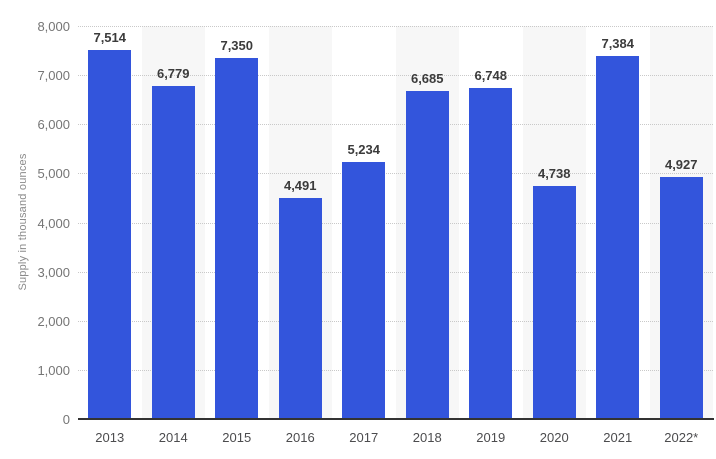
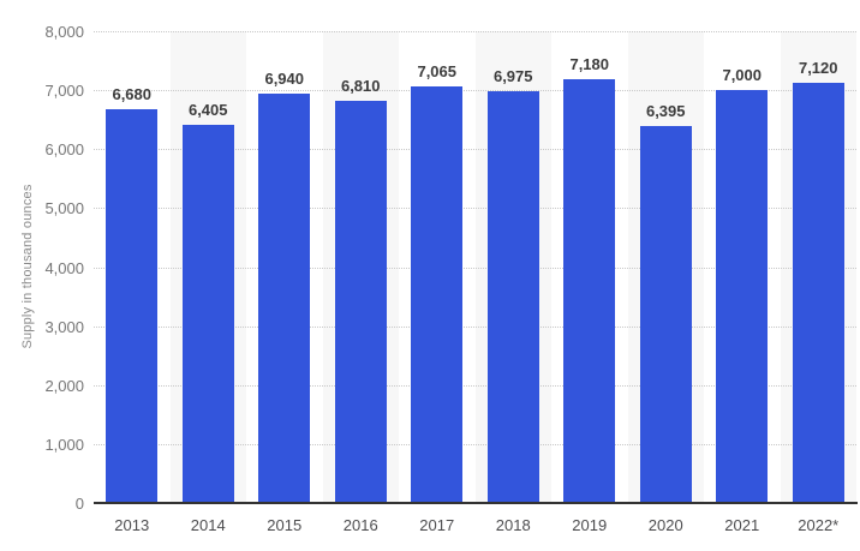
2013: 7,514 -> 6,680
2014: 6,779 -> 6,405
2015: 7,350 -> 6,940
2016: 4,491 -> 6,810
2017: 5,234 -> 7,065
2018: 6,685 -> 6,975
2019: 6,748 -> 7,180
2020: 4,738 -> 6,395
2021: 7,384 -> 7,000
2022*: 4,927 -> 7,120
